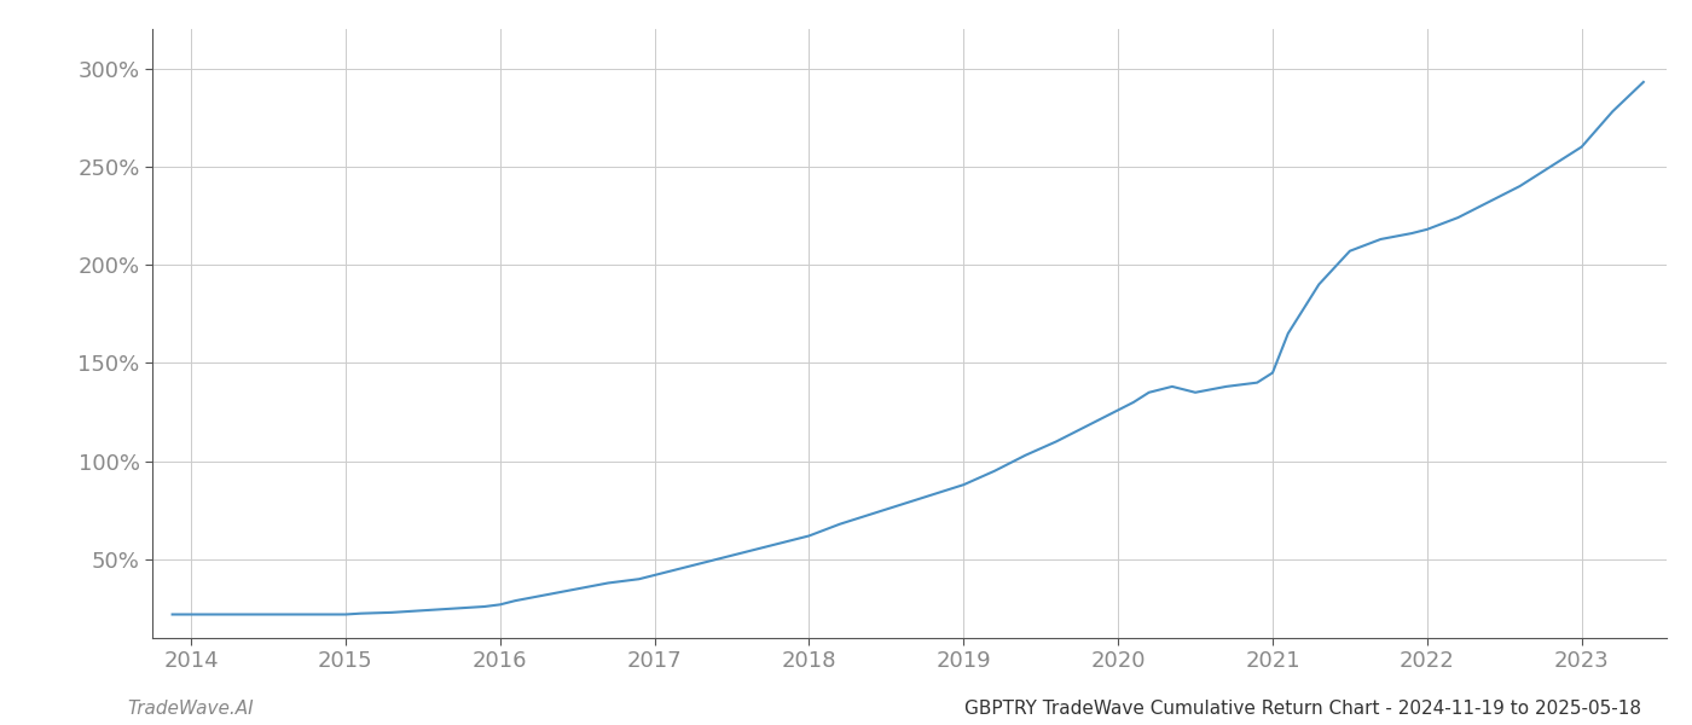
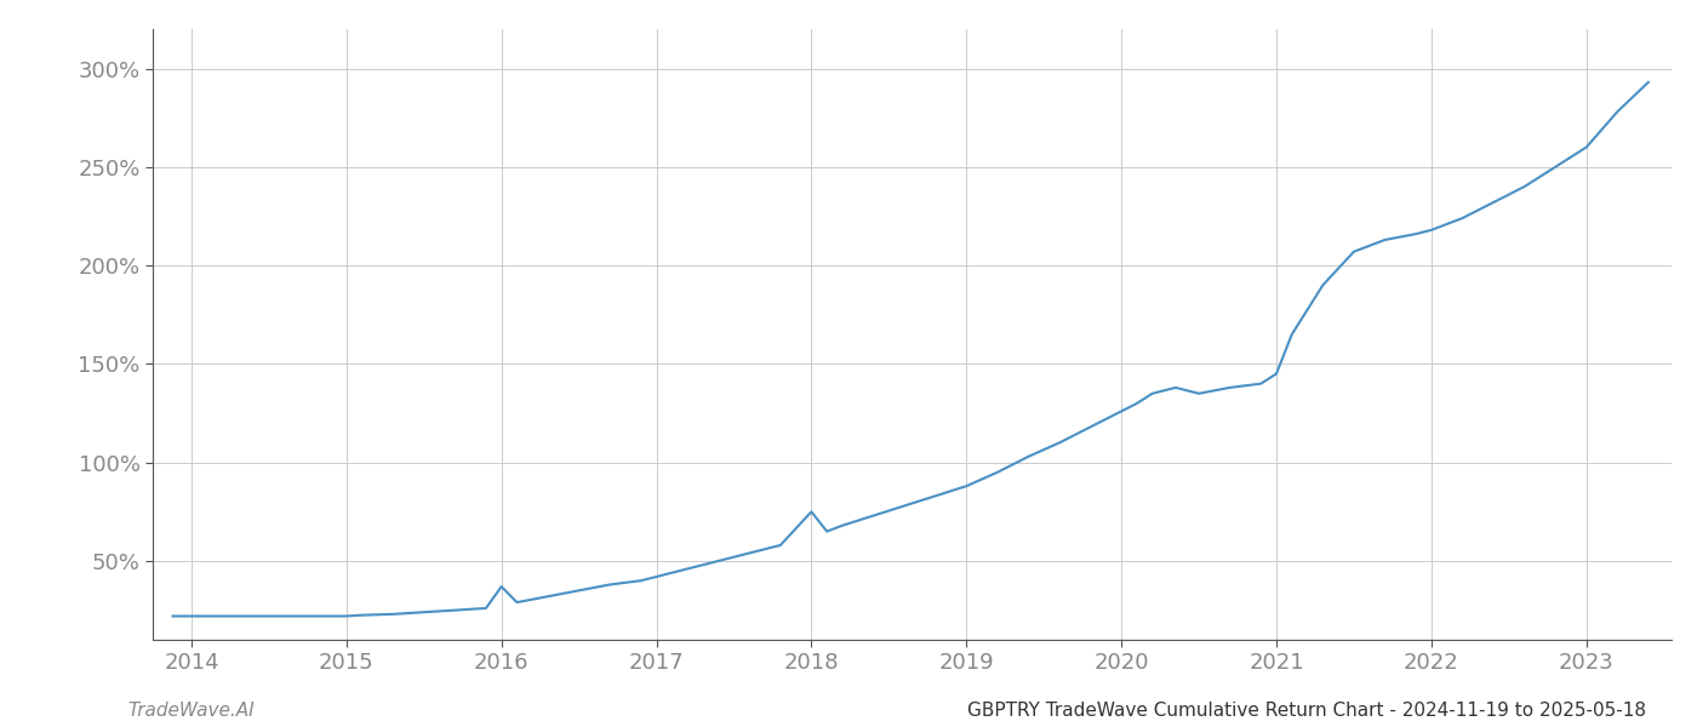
2016: 27% -> 37%
2018: 62% -> 75%
